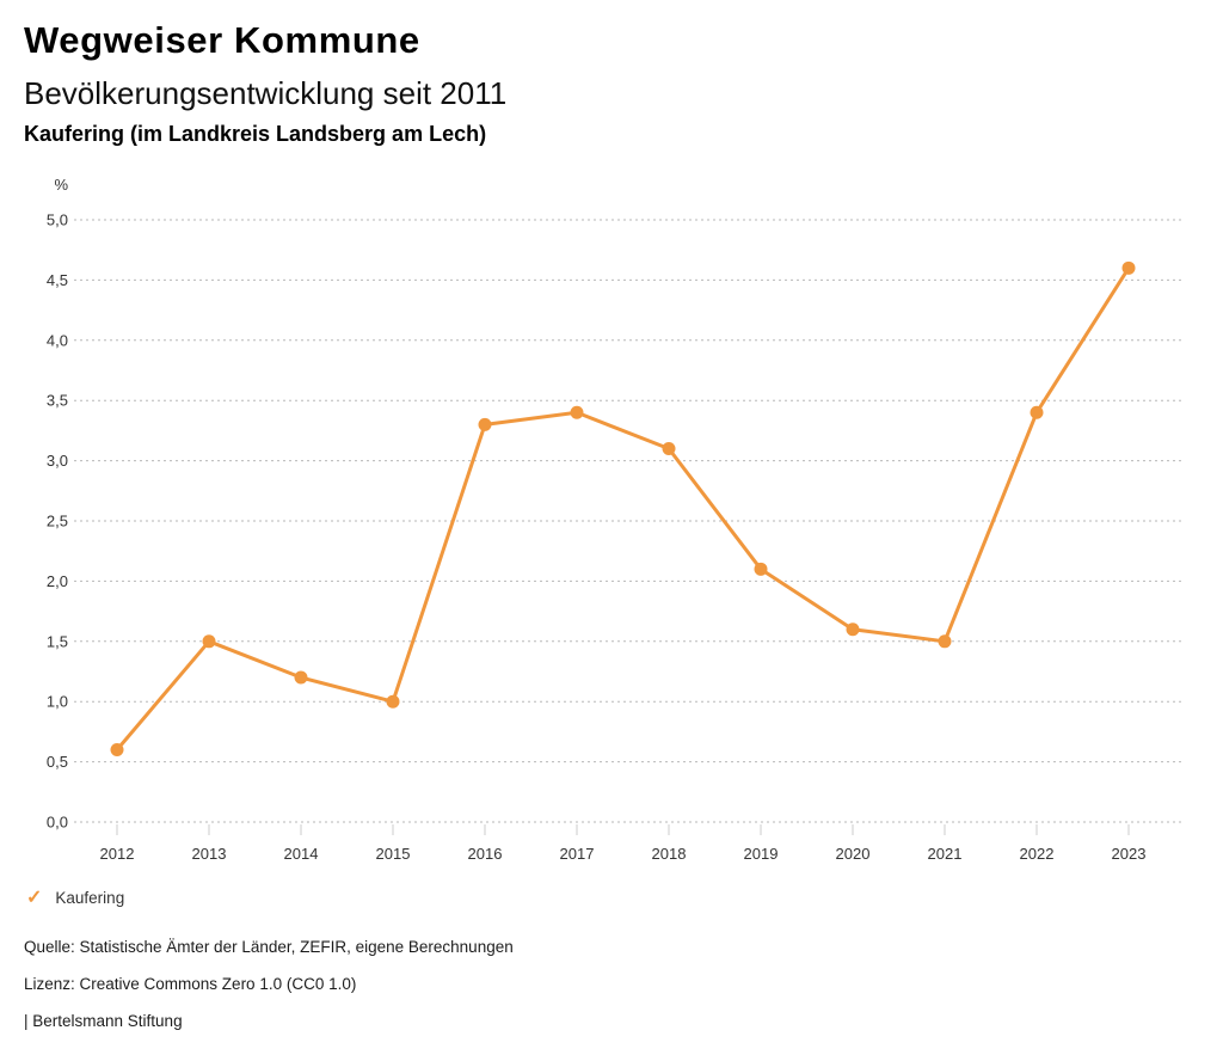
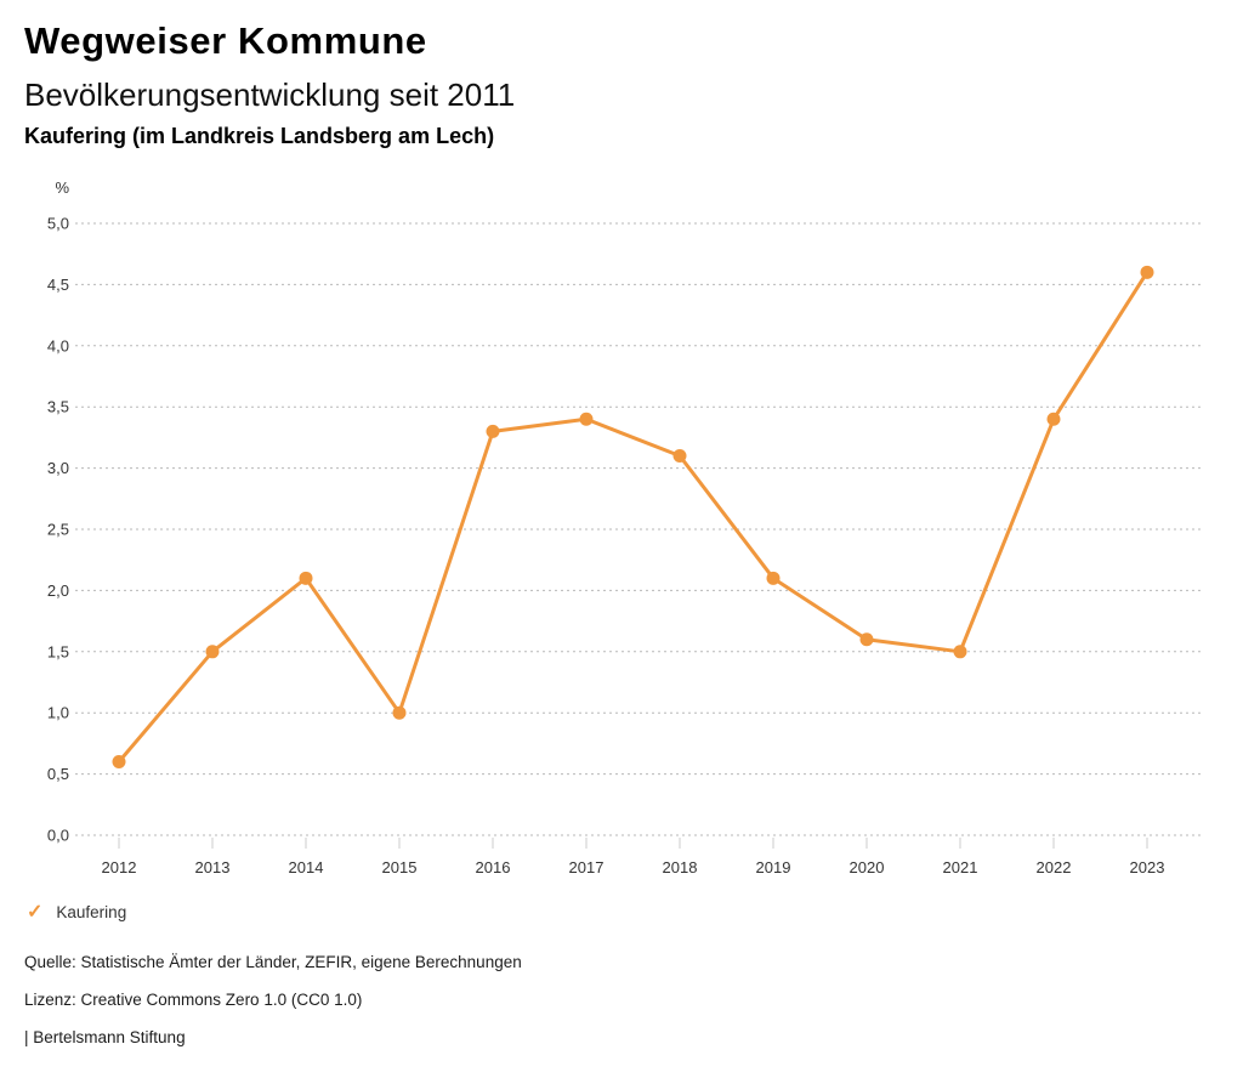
2014: 1,2 -> 2,1
